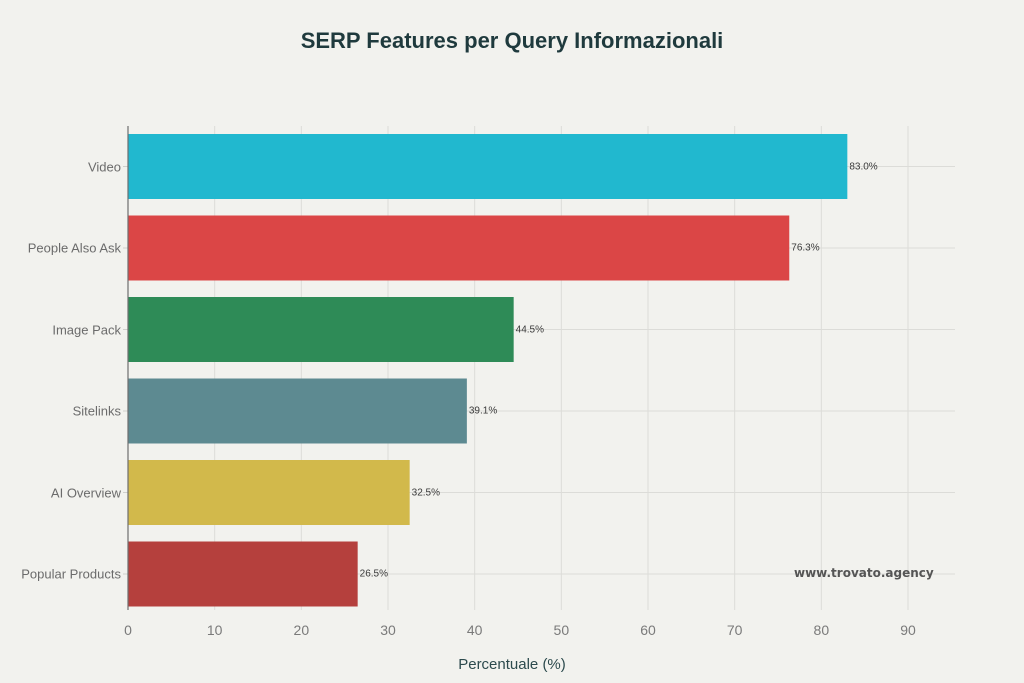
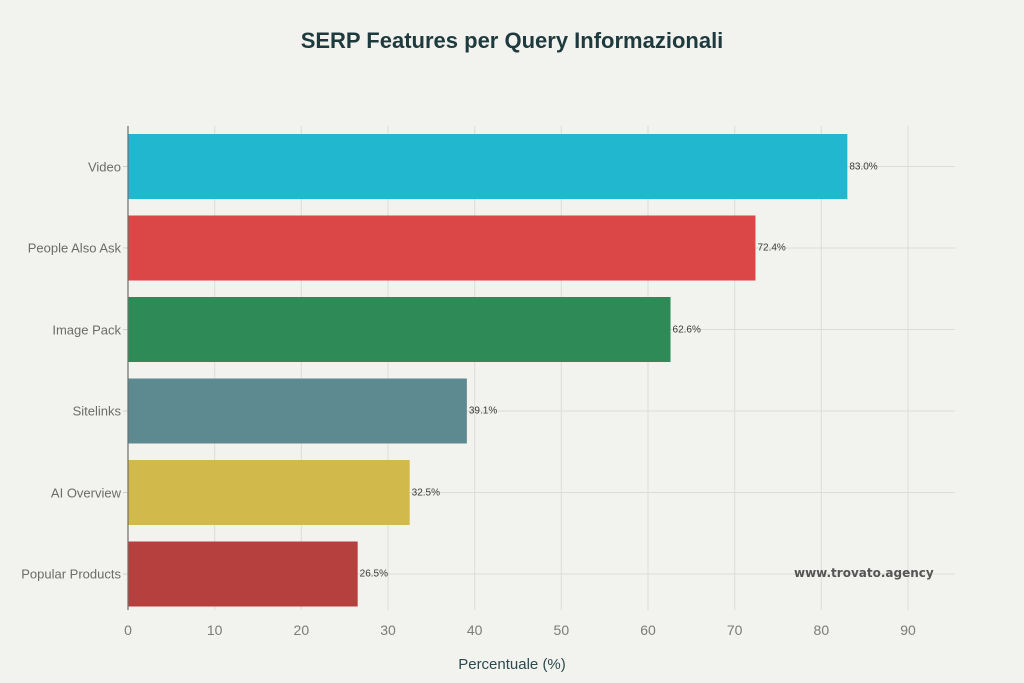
People Also Ask: 76.3% -> 72.4%
Image Pack: 44.5% -> 62.6%
